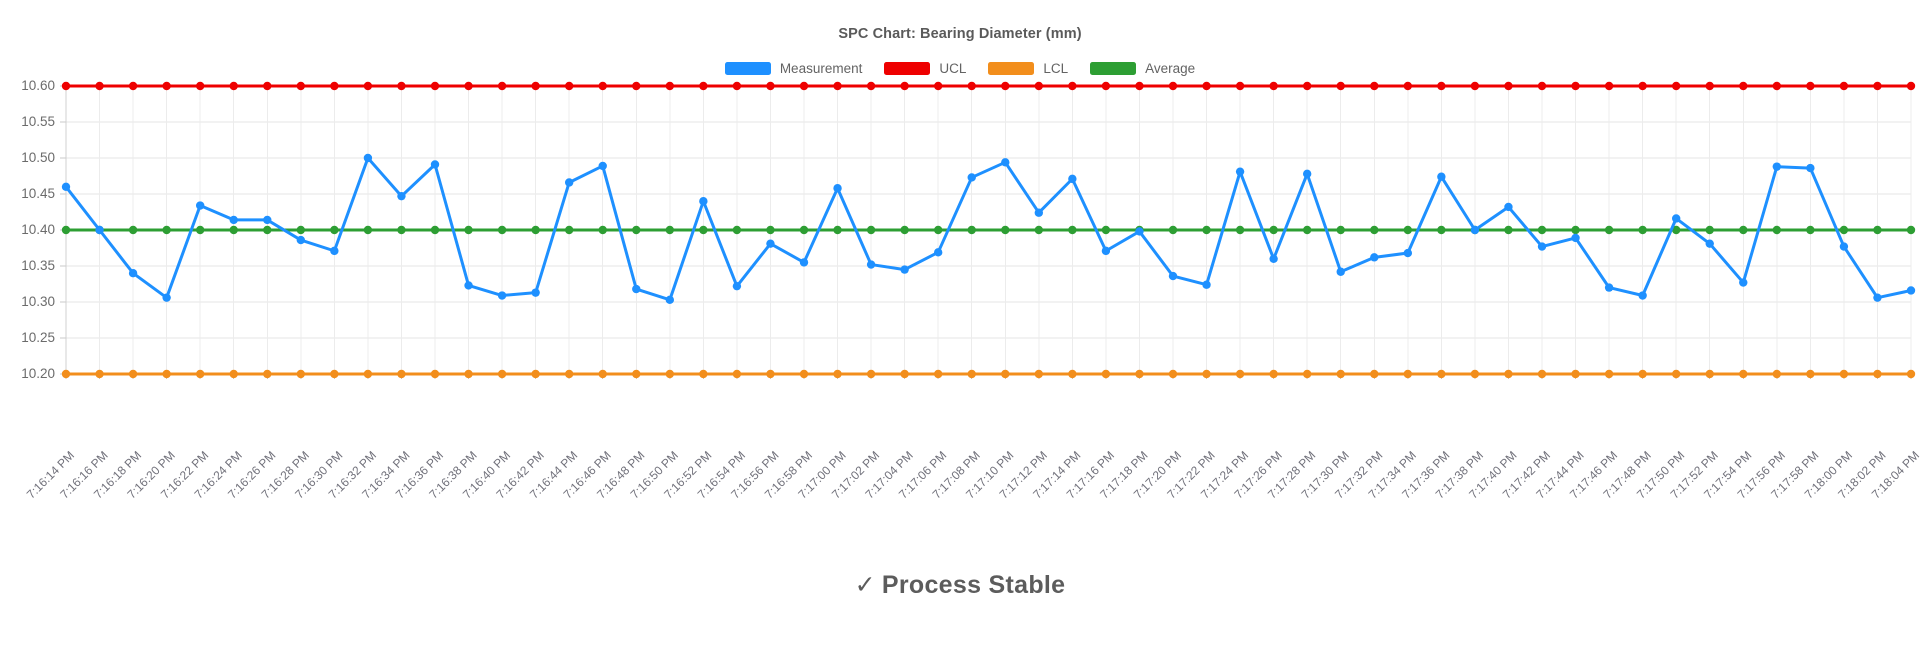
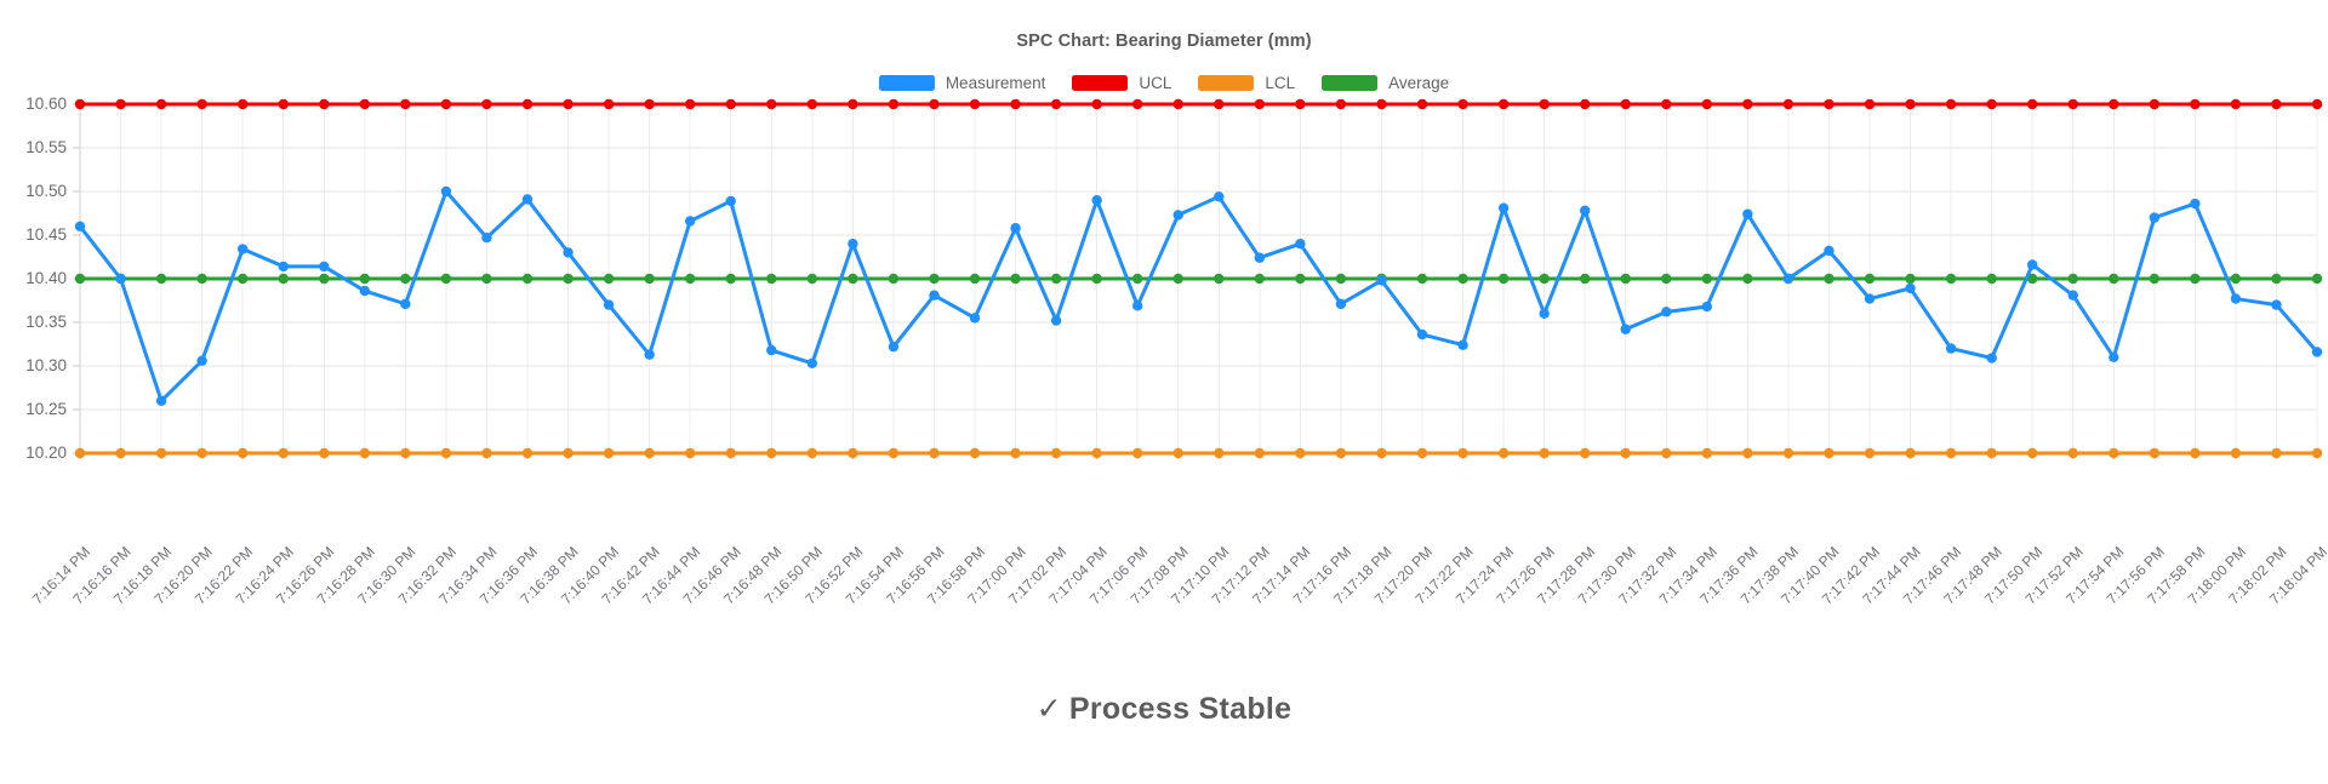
Measurement/7:16:18 PM: 10.34 -> 10.26
Measurement/7:16:38 PM: 10.32 -> 10.43
Measurement/7:16:40 PM: 10.31 -> 10.37
Measurement/7:17:04 PM: 10.35 -> 10.49
Measurement/7:17:14 PM: 10.47 -> 10.44
Measurement/7:17:54 PM: 10.33 -> 10.31
Measurement/7:17:56 PM: 10.49 -> 10.47
Measurement/7:18:02 PM: 10.31 -> 10.37
